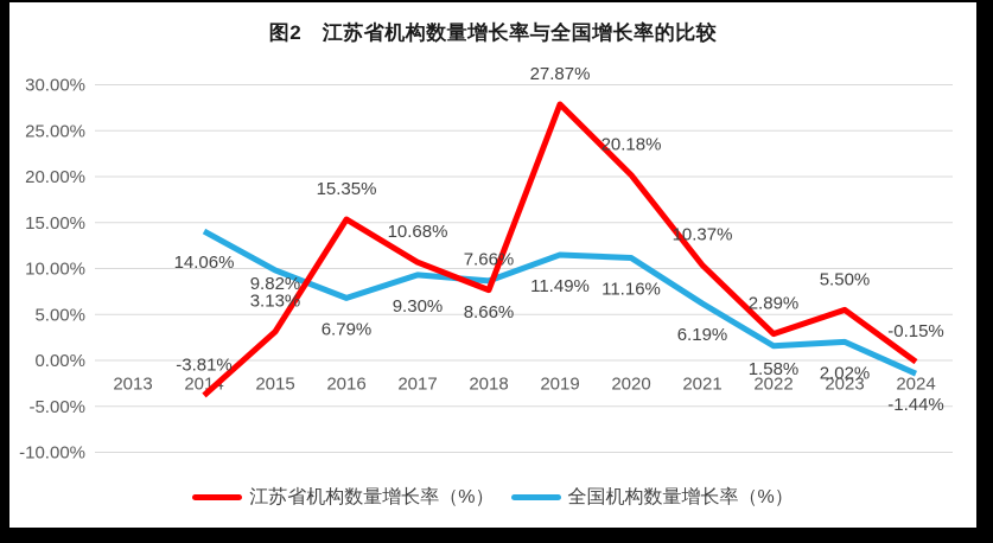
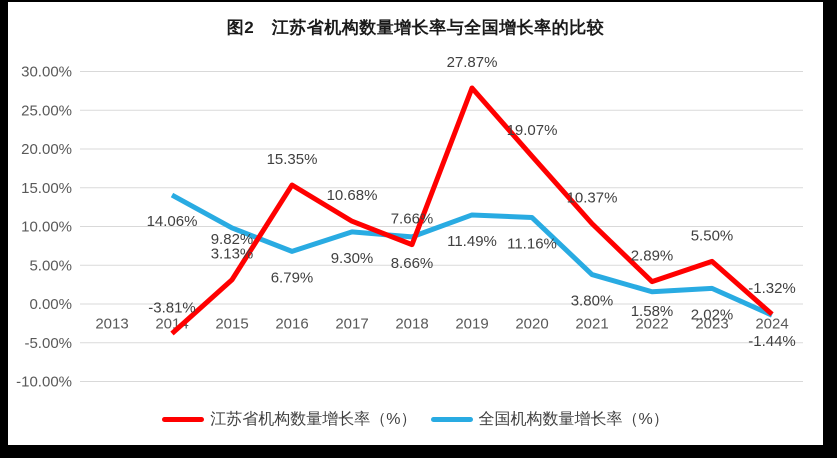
江苏省机构数量增长率（%）/2020: 20.18% -> 19.07%
全国机构数量增长率（%）/2021: 6.19% -> 3.80%
江苏省机构数量增长率（%）/2024: -0.15% -> -1.32%
